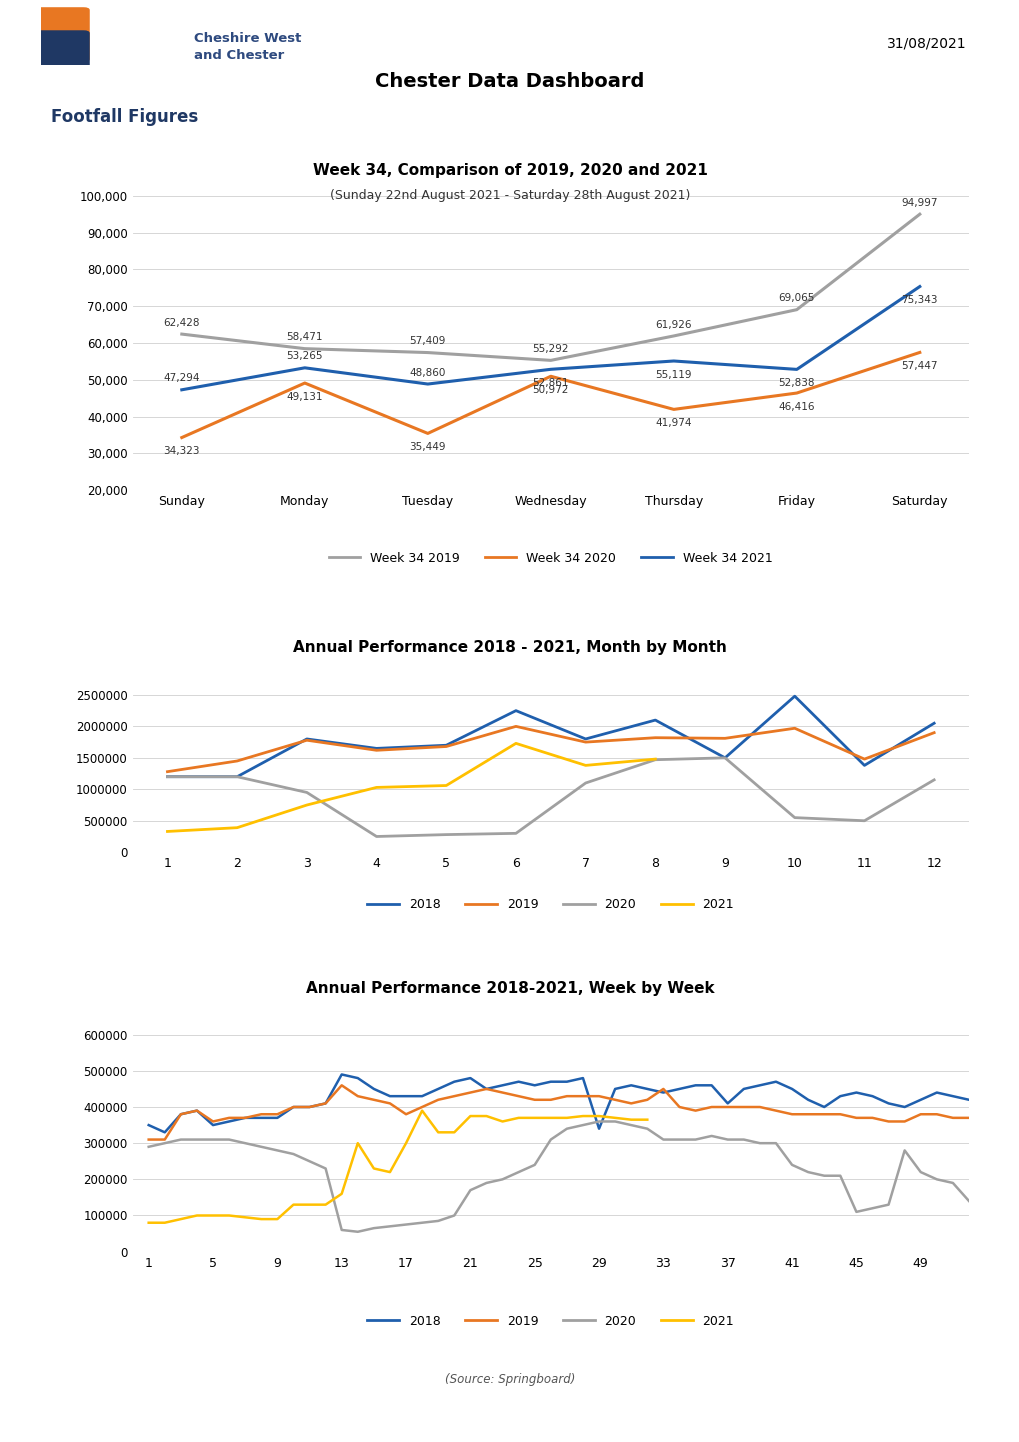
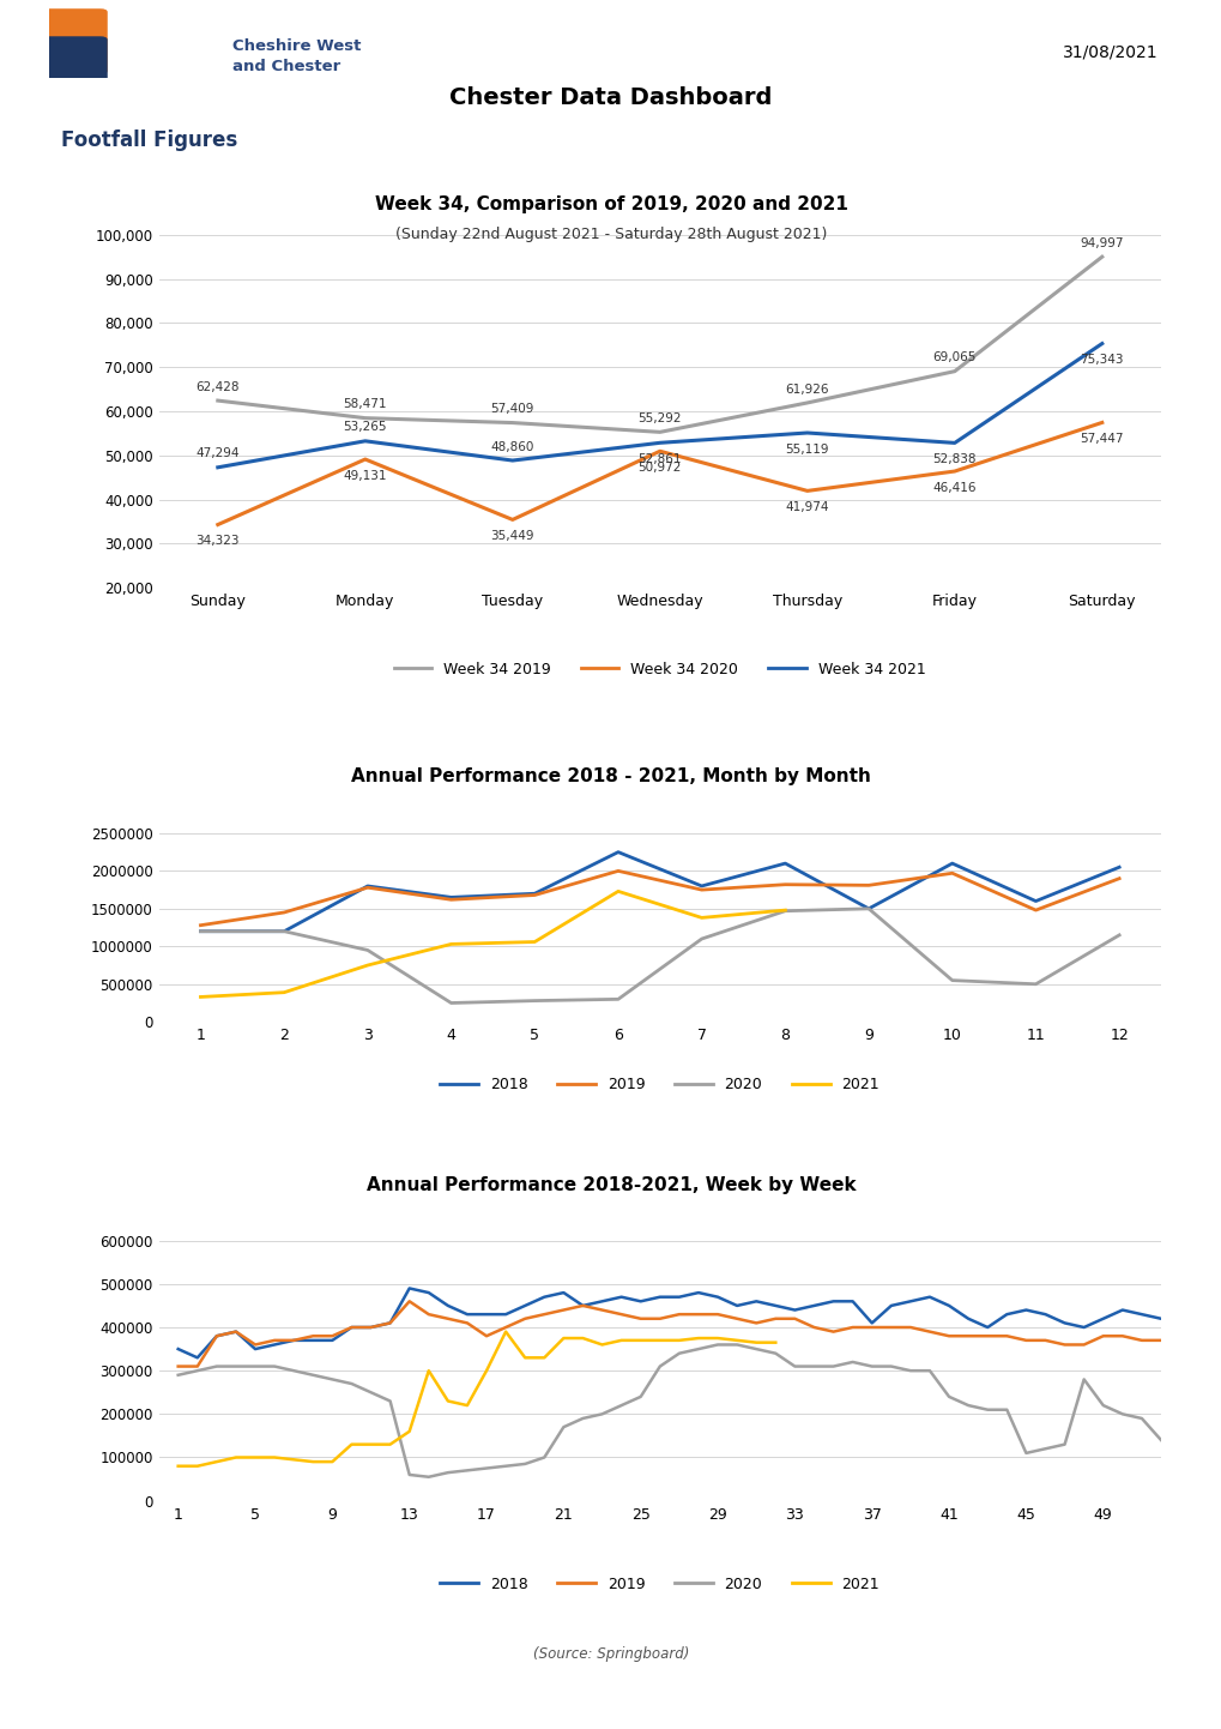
2018/10: 2480000 -> 2100000
2018/11: 1380000 -> 1600000
2018/29: 340000 -> 470000
2019/33: 450000 -> 420000
